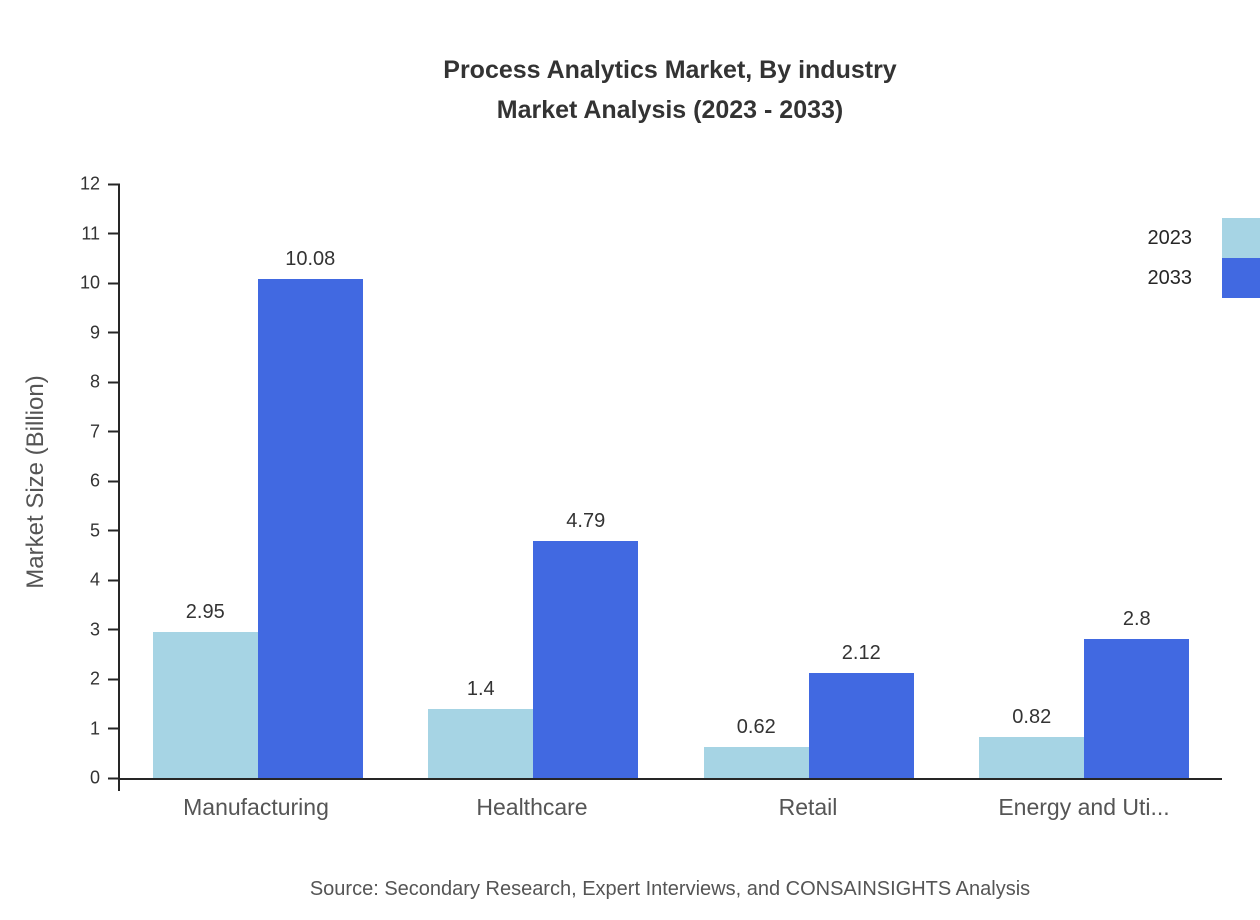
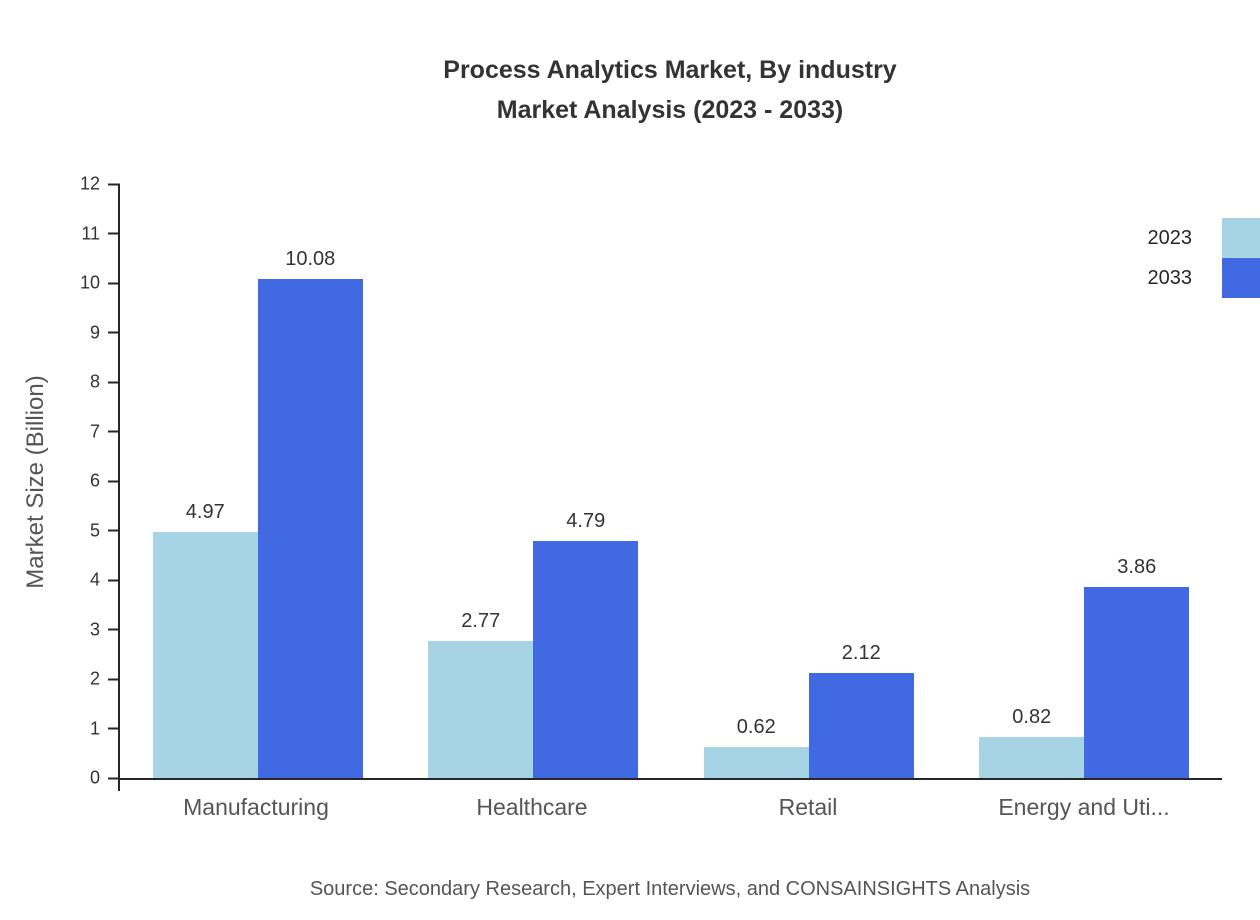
2023/Manufacturing: 2.95 -> 4.97
2023/Healthcare: 1.4 -> 2.77
2033/Energy and Uti...: 2.8 -> 3.86
